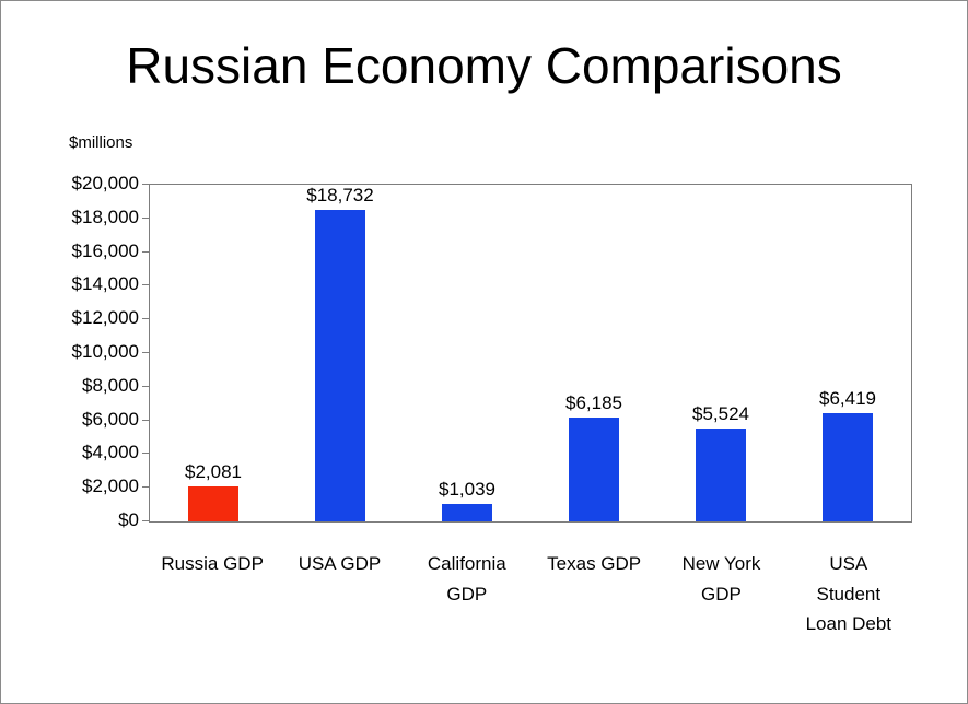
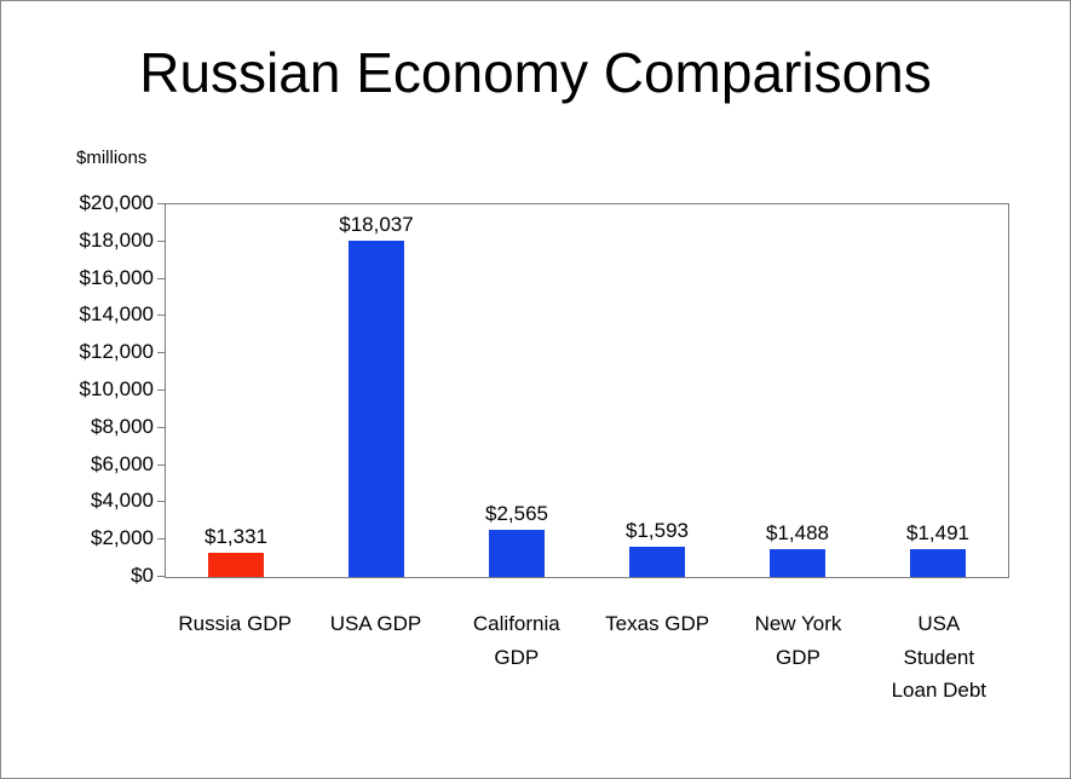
Russia GDP: $2,081 -> $1,331
USA GDP: $18,732 -> $18,037
California GDP: $1,039 -> $2,565
Texas GDP: $6,185 -> $1,593
New York GDP: $5,524 -> $1,488
USA Student Loan Debt: $6,419 -> $1,491
